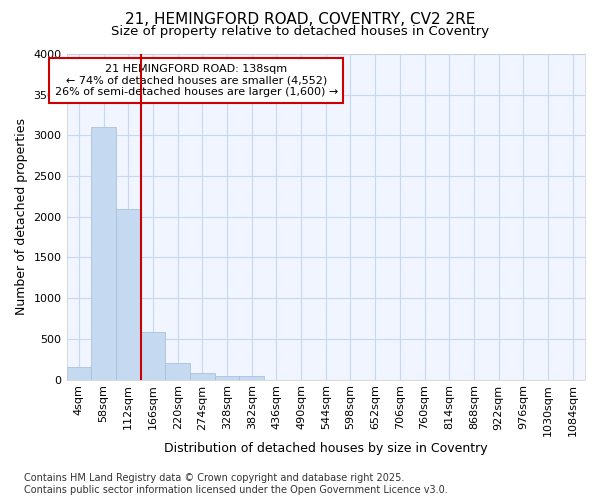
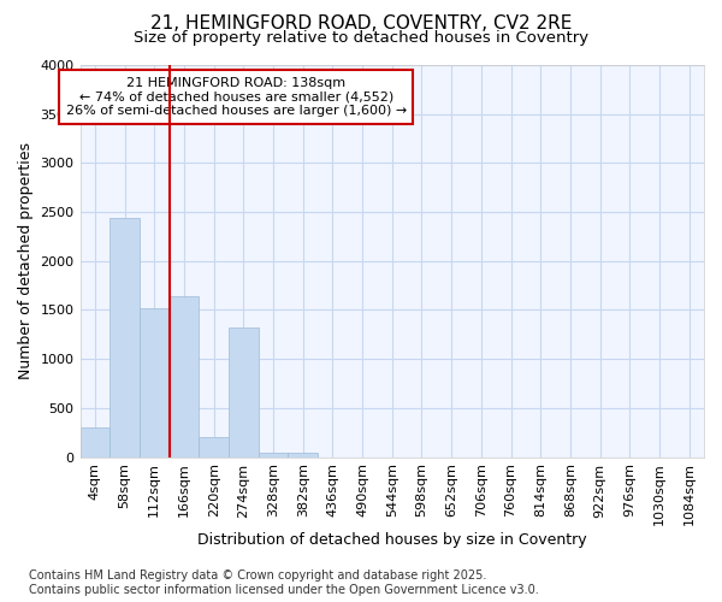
4sqm: 160 -> 300
58sqm: 3100 -> 2440
112sqm: 2100 -> 1520
166sqm: 580 -> 1640
274sqm: 80 -> 1320
